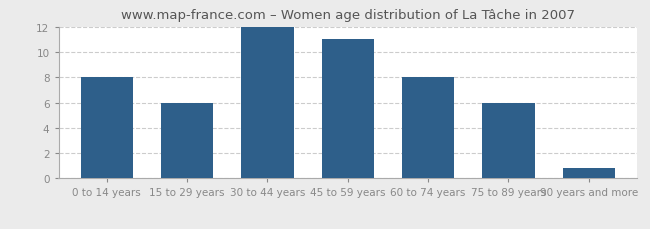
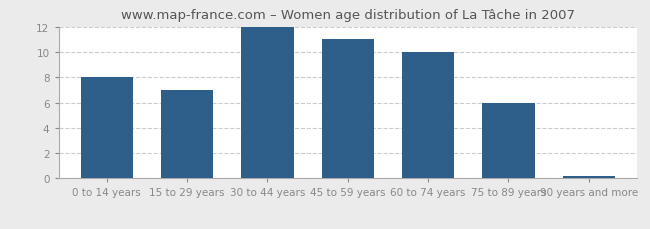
15 to 29 years: 6.0 -> 7.0
60 to 74 years: 8.0 -> 10.0
90 years and more: 0.8 -> 0.2
